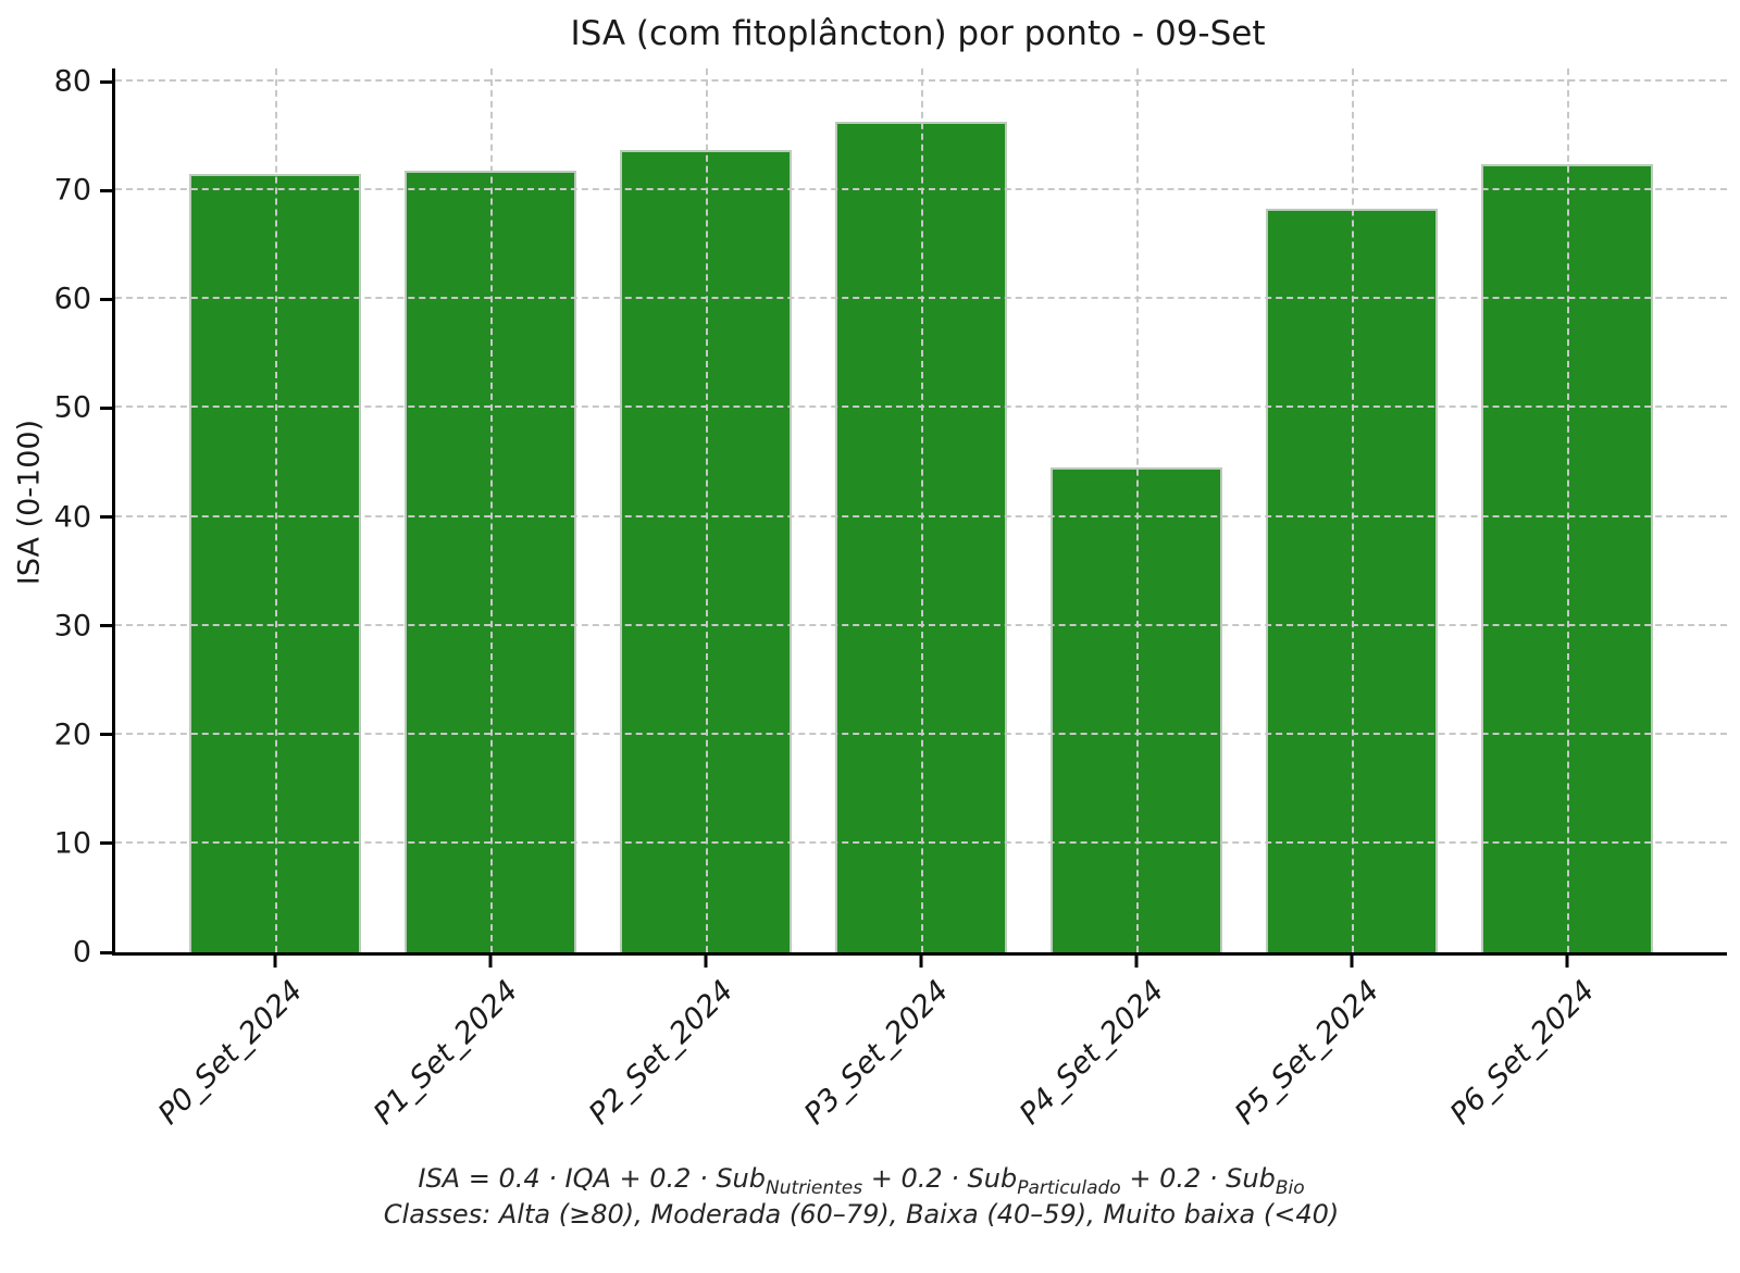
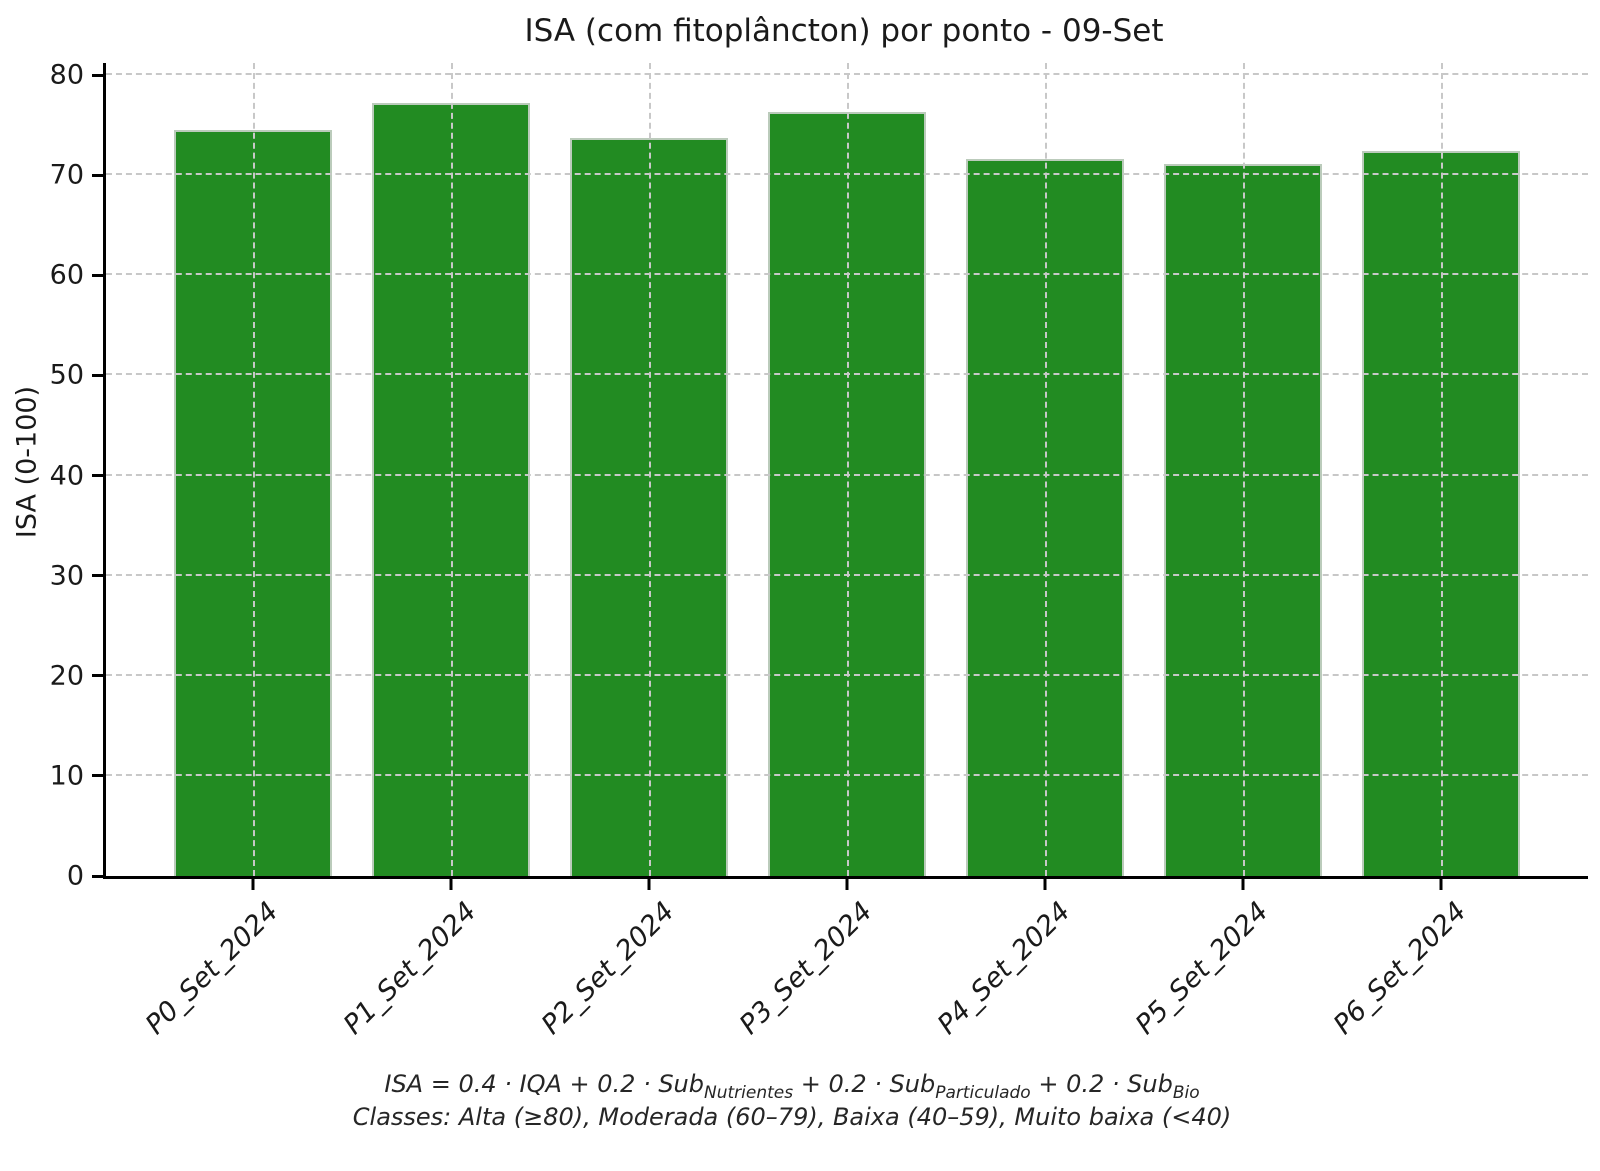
P0_Set_2024: 71.5 -> 74.5
P1_Set_2024: 71.8 -> 77.2
P4_Set_2024: 44.5 -> 71.6
P5_Set_2024: 68.3 -> 71.1
